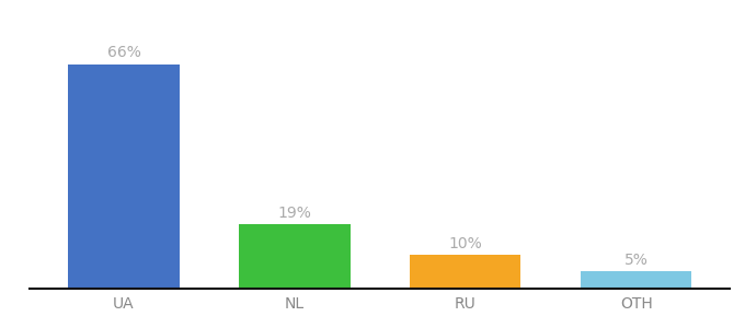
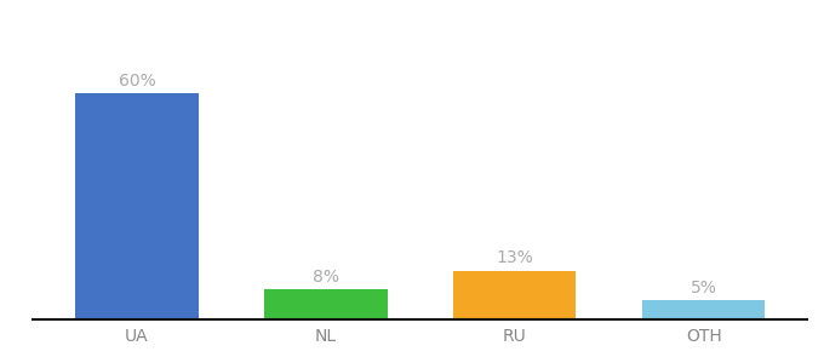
UA: 66% -> 60%
NL: 19% -> 8%
RU: 10% -> 13%
